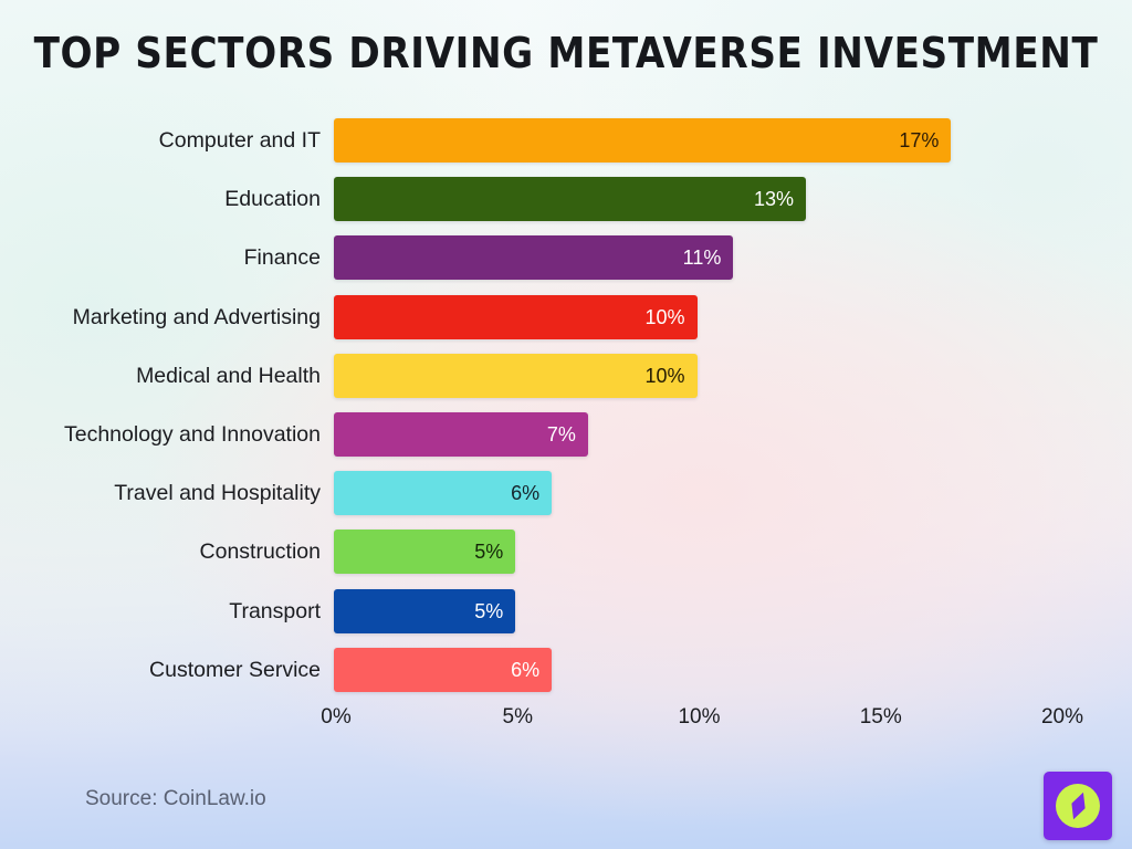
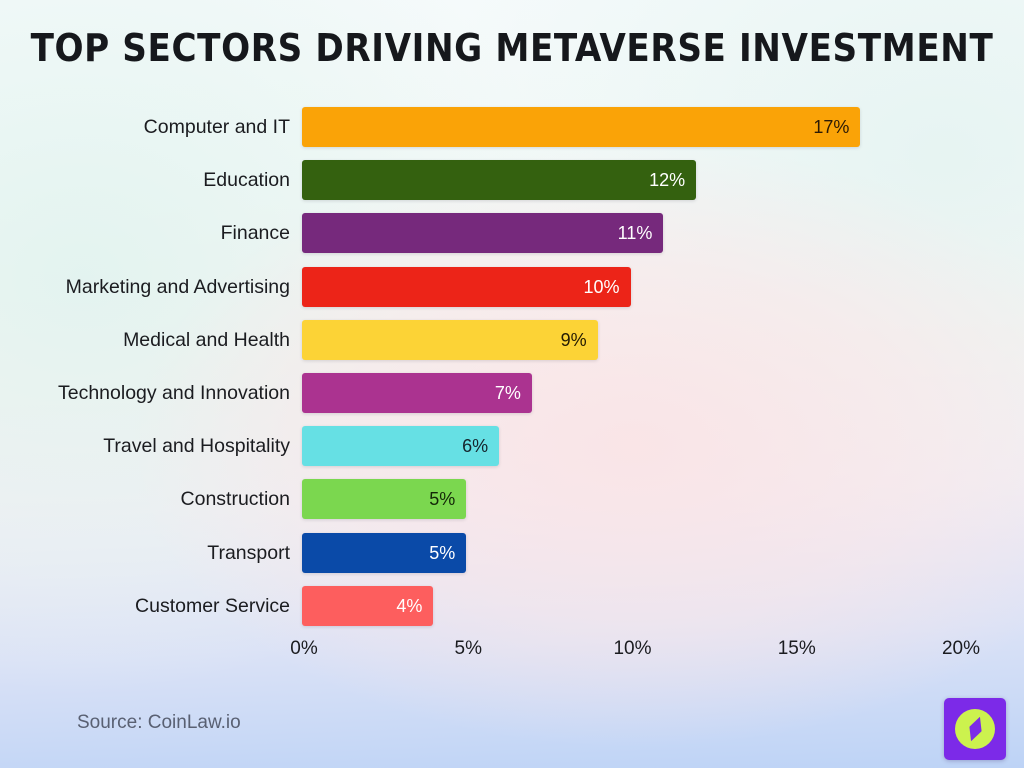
Education: 13% -> 12%
Medical and Health: 10% -> 9%
Customer Service: 6% -> 4%
